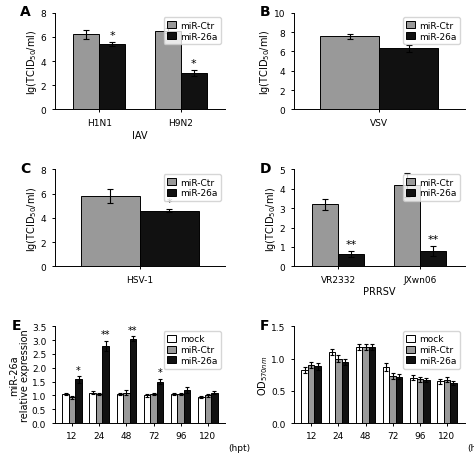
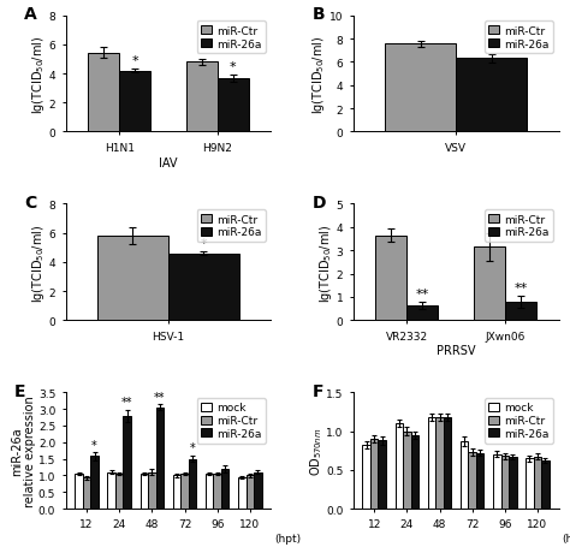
miR-Ctr/H1N1: 6.2 -> 5.5
miR-26a/H1N1: 5.4 -> 4.2
miR-Ctr/H9N2: 6.5 -> 4.8
miR-26a/H9N2: 3.0 -> 3.7
miR-Ctr/VR2332: 3.2 -> 3.6
miR-Ctr/JXwn06: 4.2 -> 3.1
